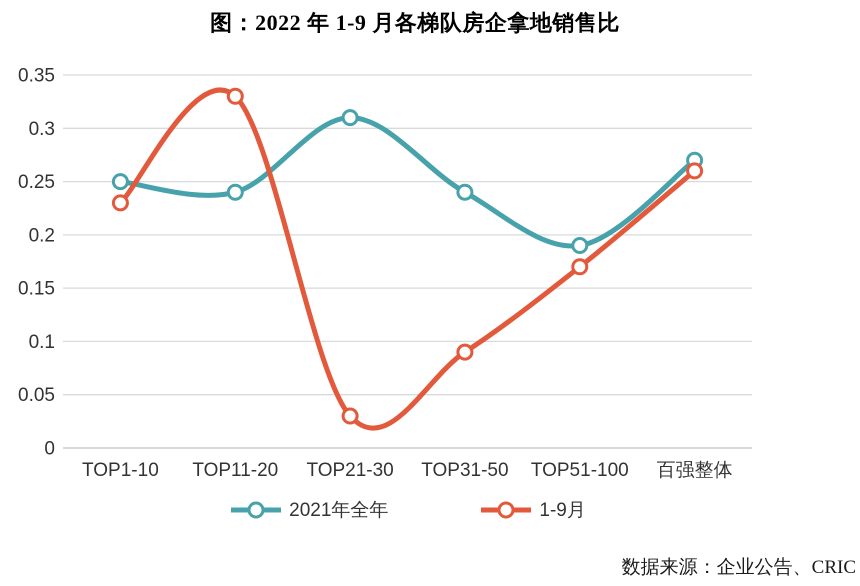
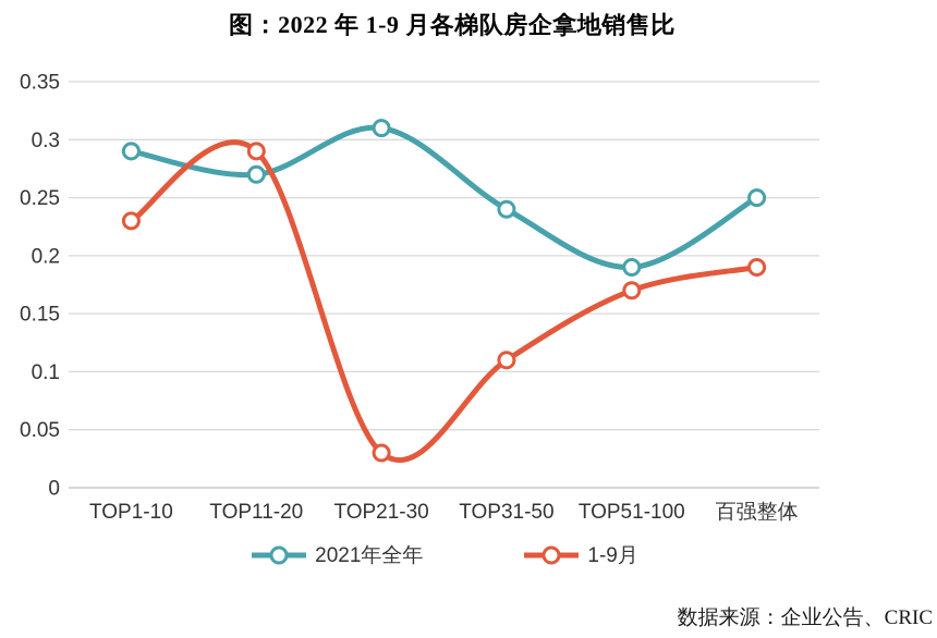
2021年全年/TOP1-10: 0.25 -> 0.29
2021年全年/TOP11-20: 0.24 -> 0.27
1-9月/TOP11-20: 0.33 -> 0.29
1-9月/TOP31-50: 0.09 -> 0.11
2021年全年/百强整体: 0.27 -> 0.25
1-9月/百强整体: 0.26 -> 0.19
